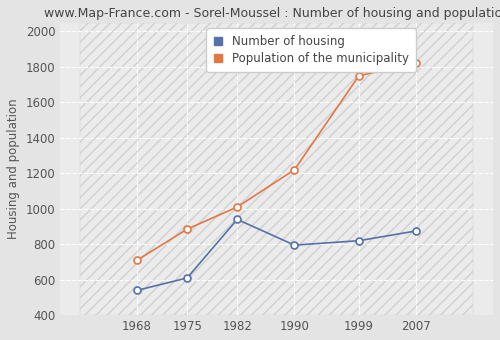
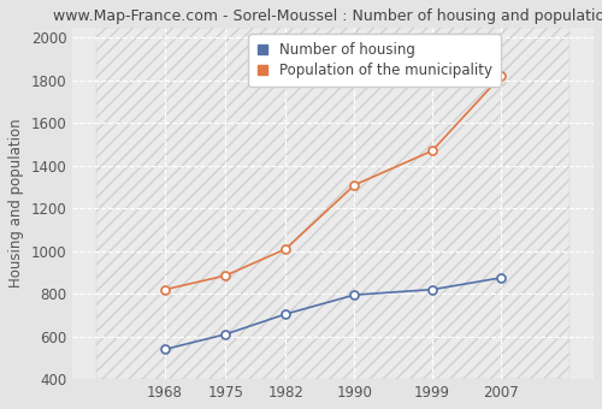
Population of the municipality/1968: 710 -> 820
Number of housing/1982: 940 -> 700
Population of the municipality/1990: 1220 -> 1310
Population of the municipality/1999: 1750 -> 1470
